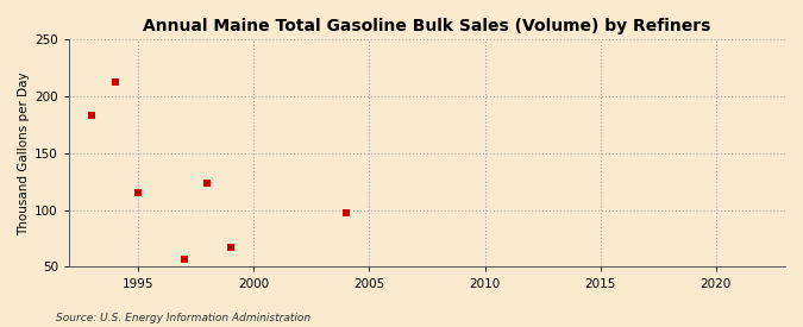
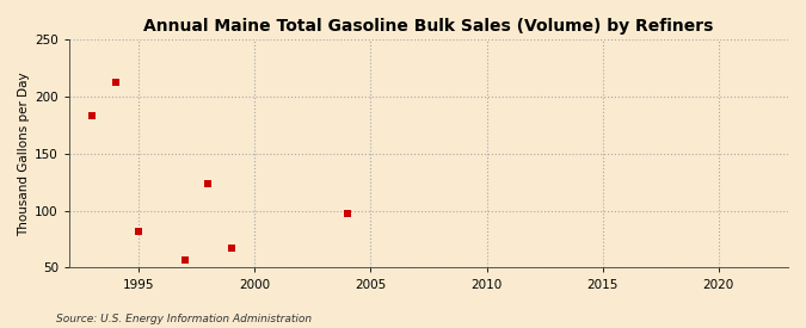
1995: 115 -> 82
